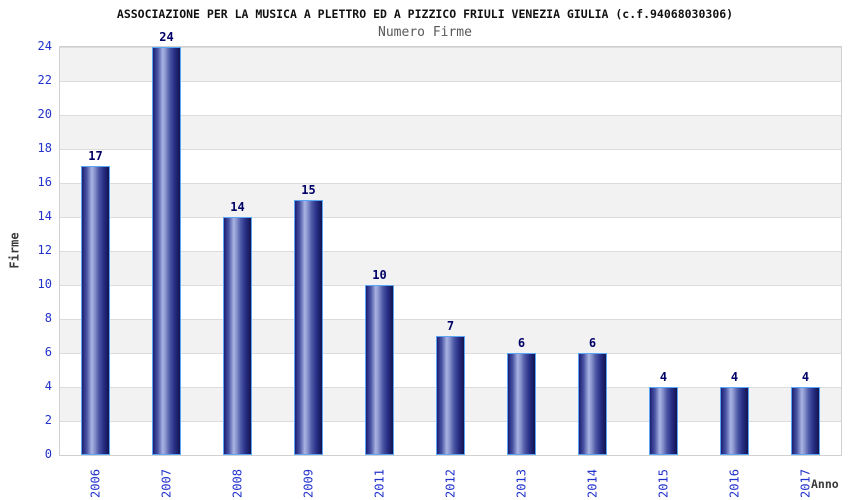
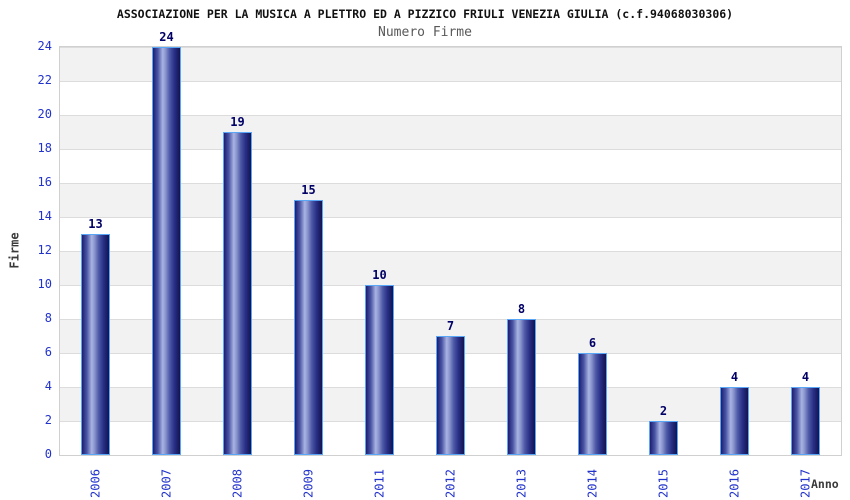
2006: 17 -> 13
2008: 14 -> 19
2013: 6 -> 8
2015: 4 -> 2
